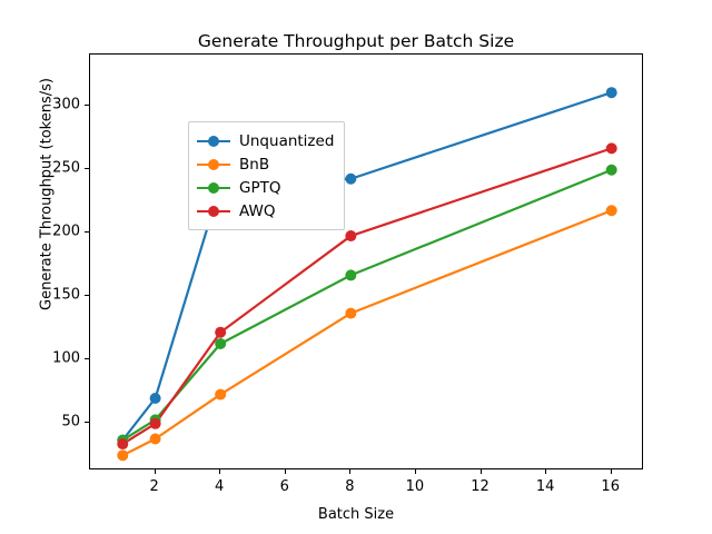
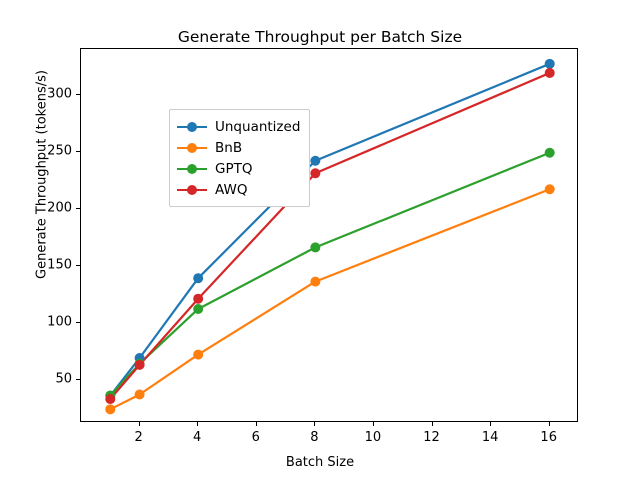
GPTQ/2: 52 -> 64
AWQ/2: 49 -> 63
Unquantized/4: 237 -> 139
AWQ/8: 197 -> 231
Unquantized/16: 310 -> 327
AWQ/16: 266 -> 319
